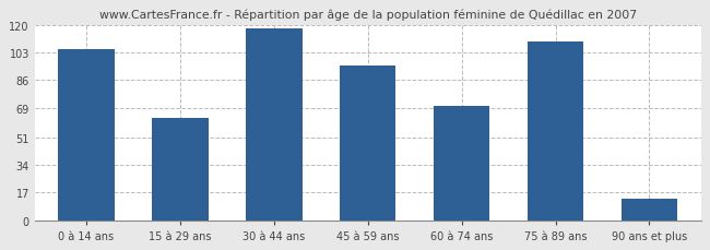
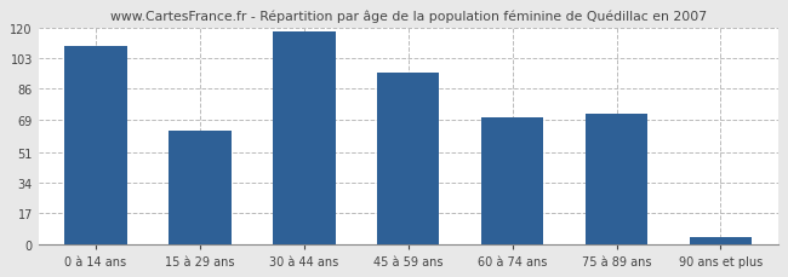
0 à 14 ans: 105 -> 110
75 à 89 ans: 110 -> 72
90 ans et plus: 13 -> 4
